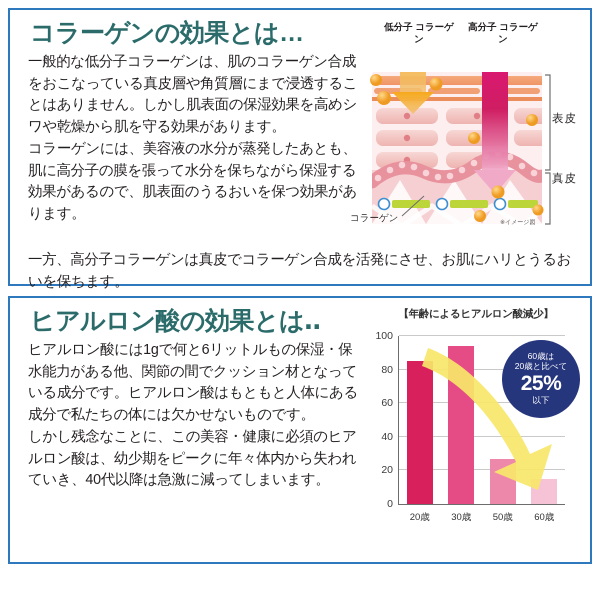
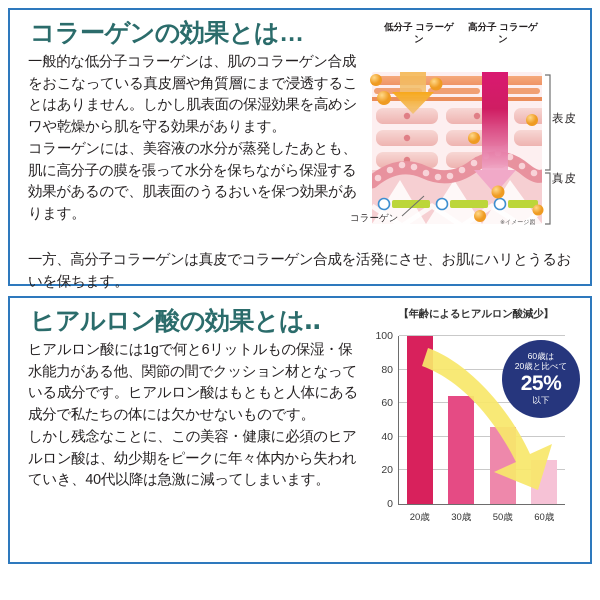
20歳: 85 -> 100
30歳: 94 -> 64
50歳: 27 -> 46
60歳: 15 -> 26
